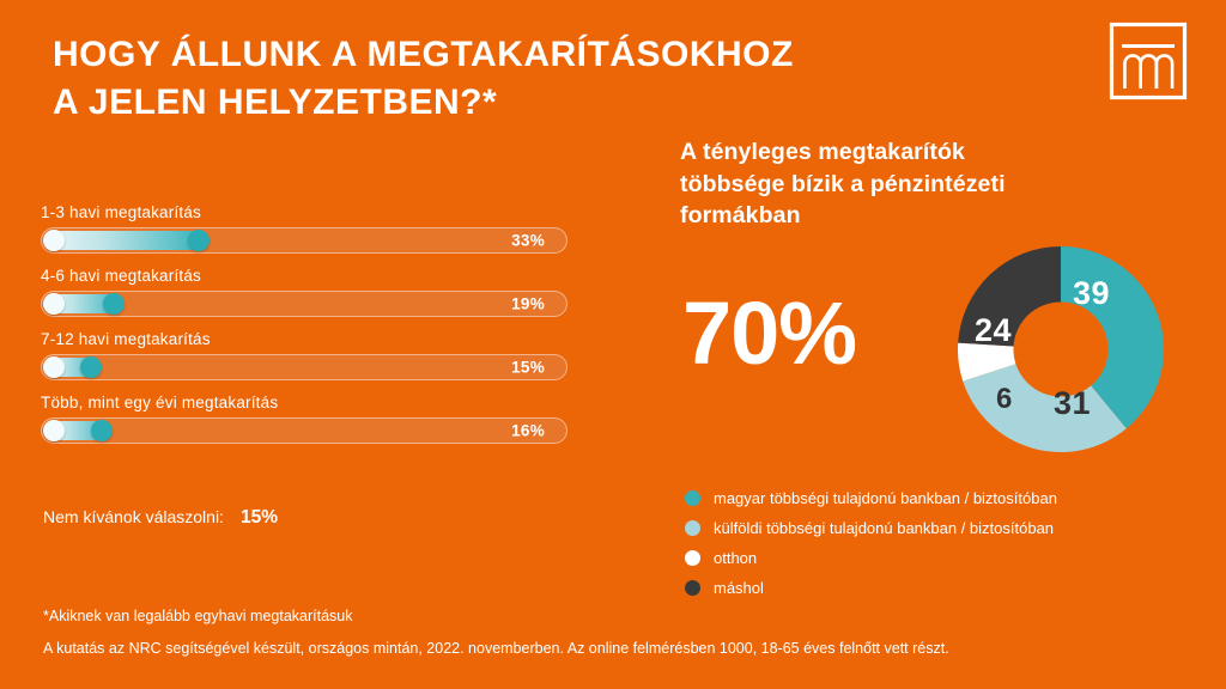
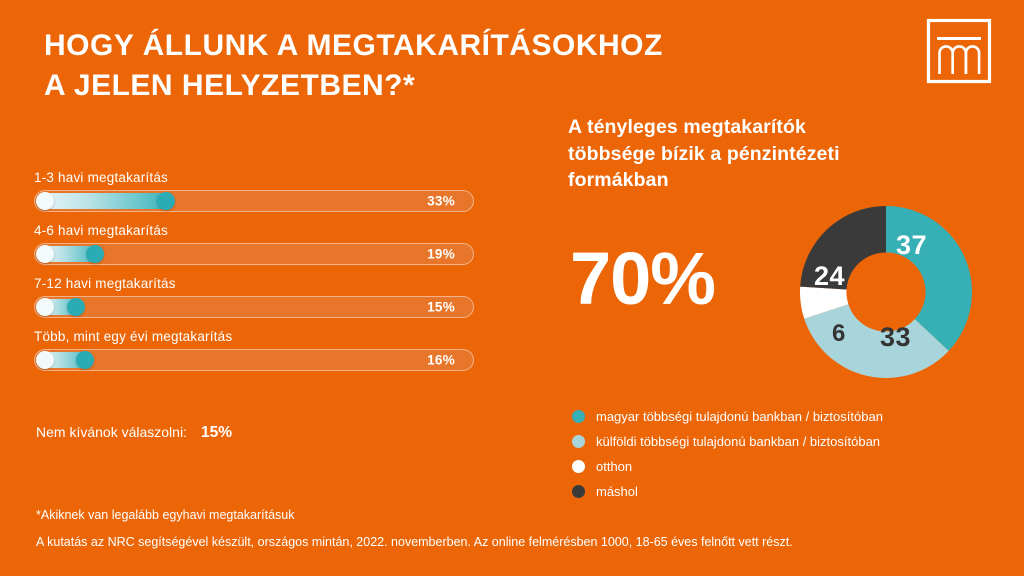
magyar többségi tulajdonú bankban / biztosítóban: 39 -> 37
külföldi többségi tulajdonú bankban / biztosítóban: 31 -> 33
